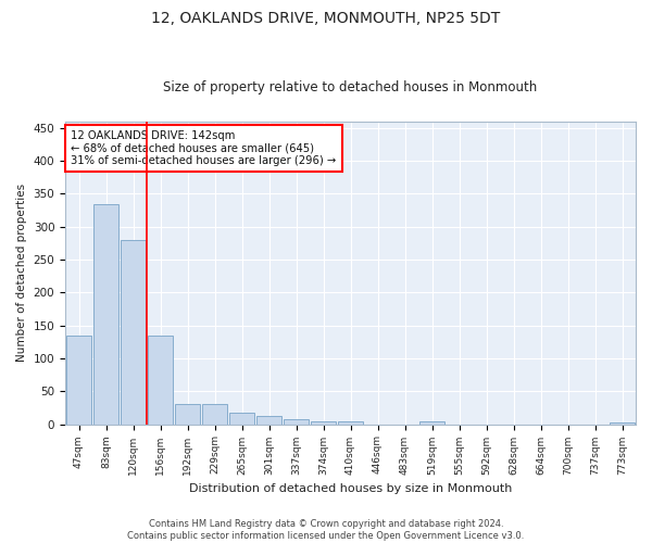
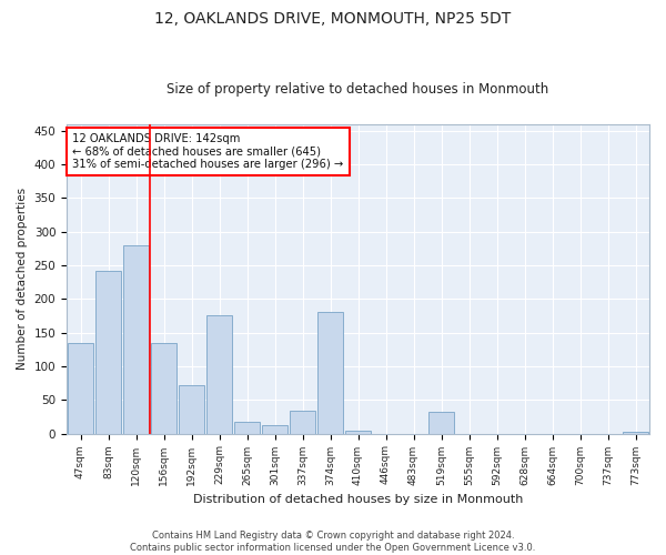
83sqm: 335 -> 242
192sqm: 30 -> 72
229sqm: 30 -> 176
337sqm: 7 -> 34
374sqm: 5 -> 180
519sqm: 4 -> 32
